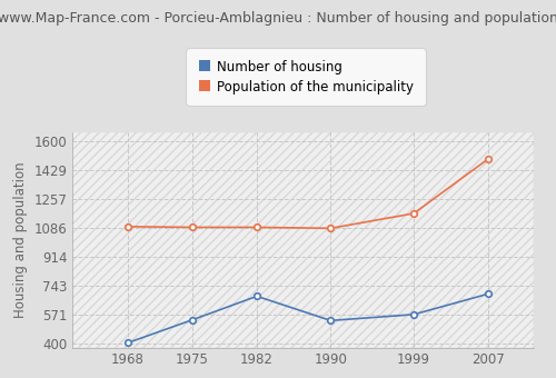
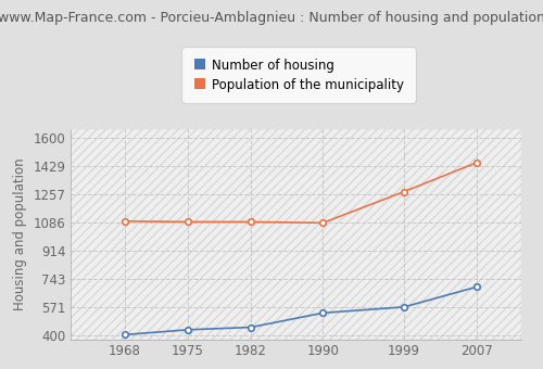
Number of housing/1975: 540 -> 430
Number of housing/1982: 680 -> 450
Population of the municipality/1999: 1170 -> 1270
Population of the municipality/2007: 1490 -> 1450
